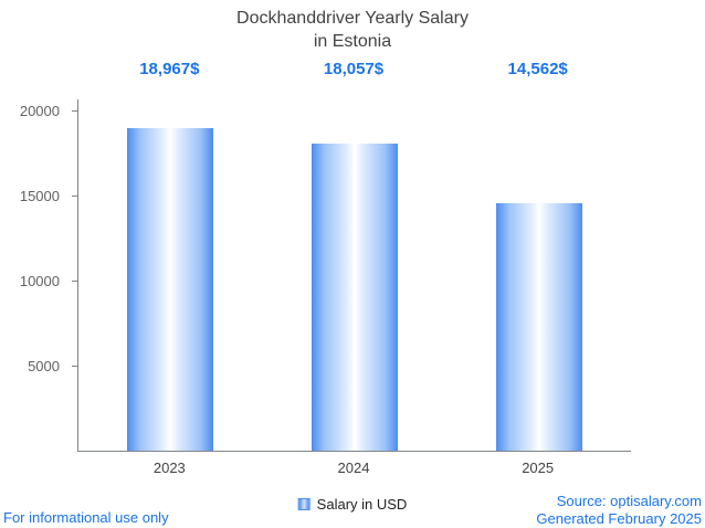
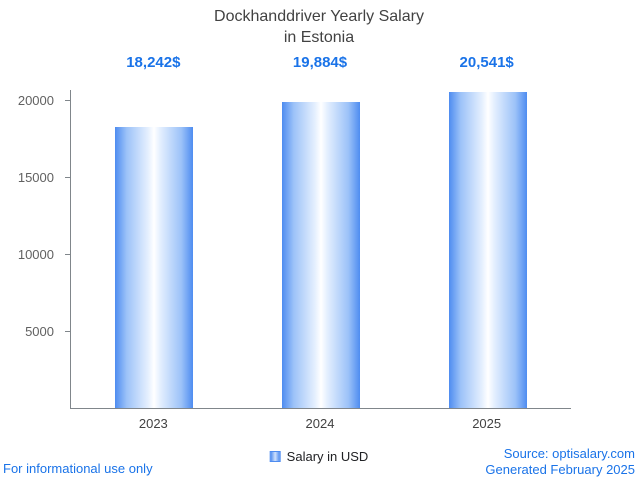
2023: 18,967 -> 18,242
2024: 18,057 -> 19,884
2025: 14,562 -> 20,541
